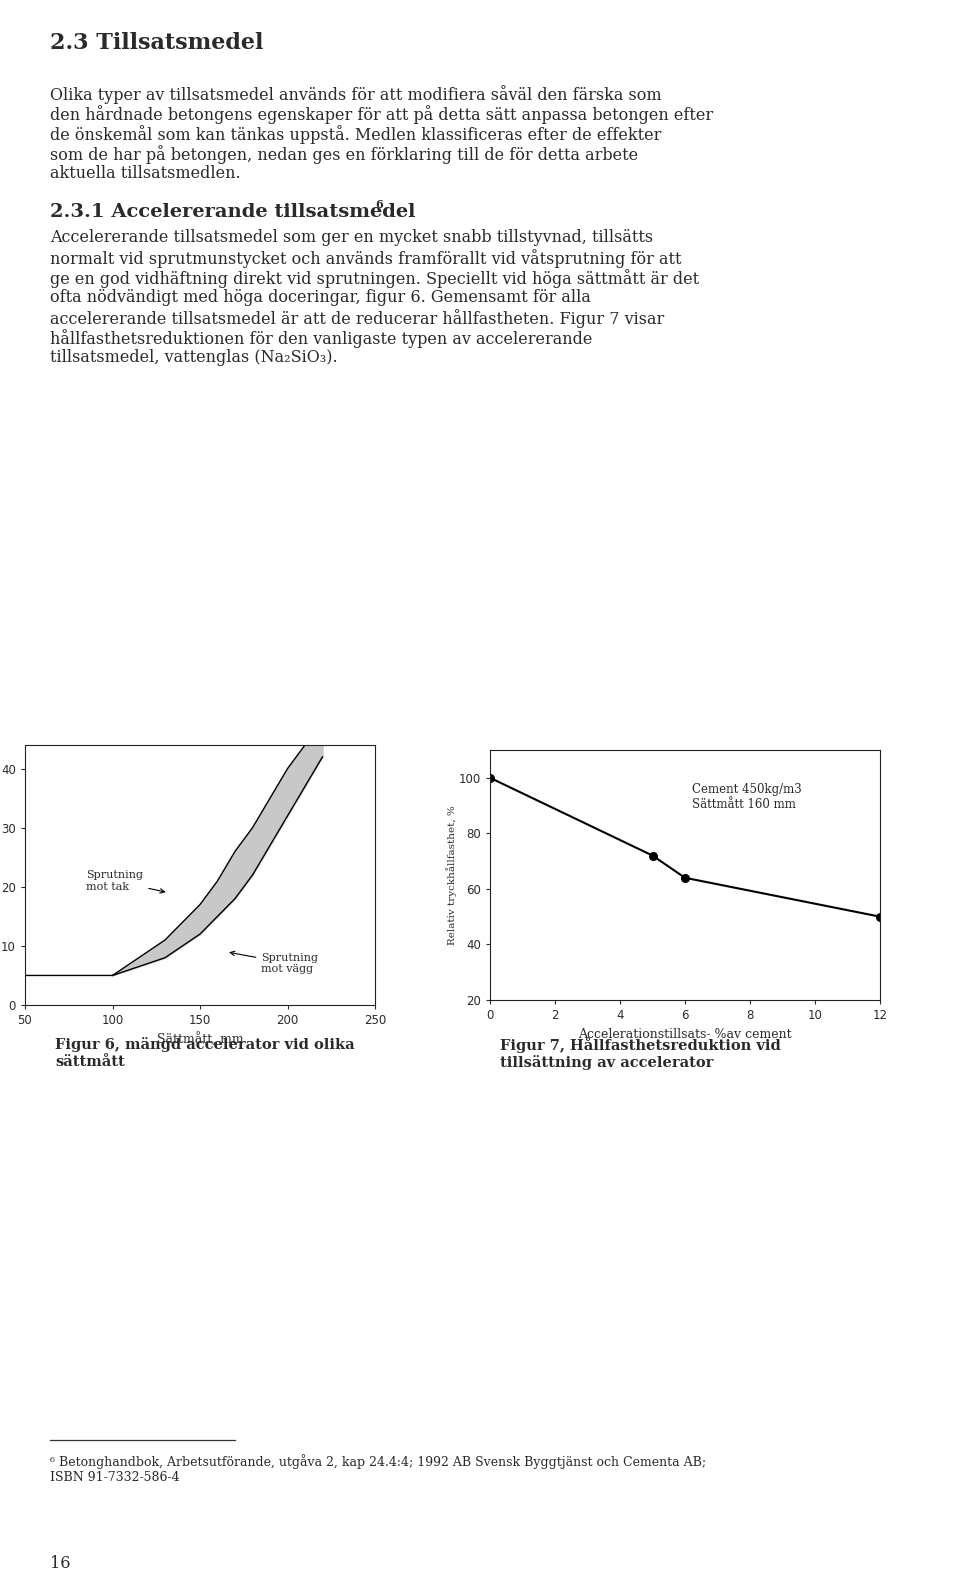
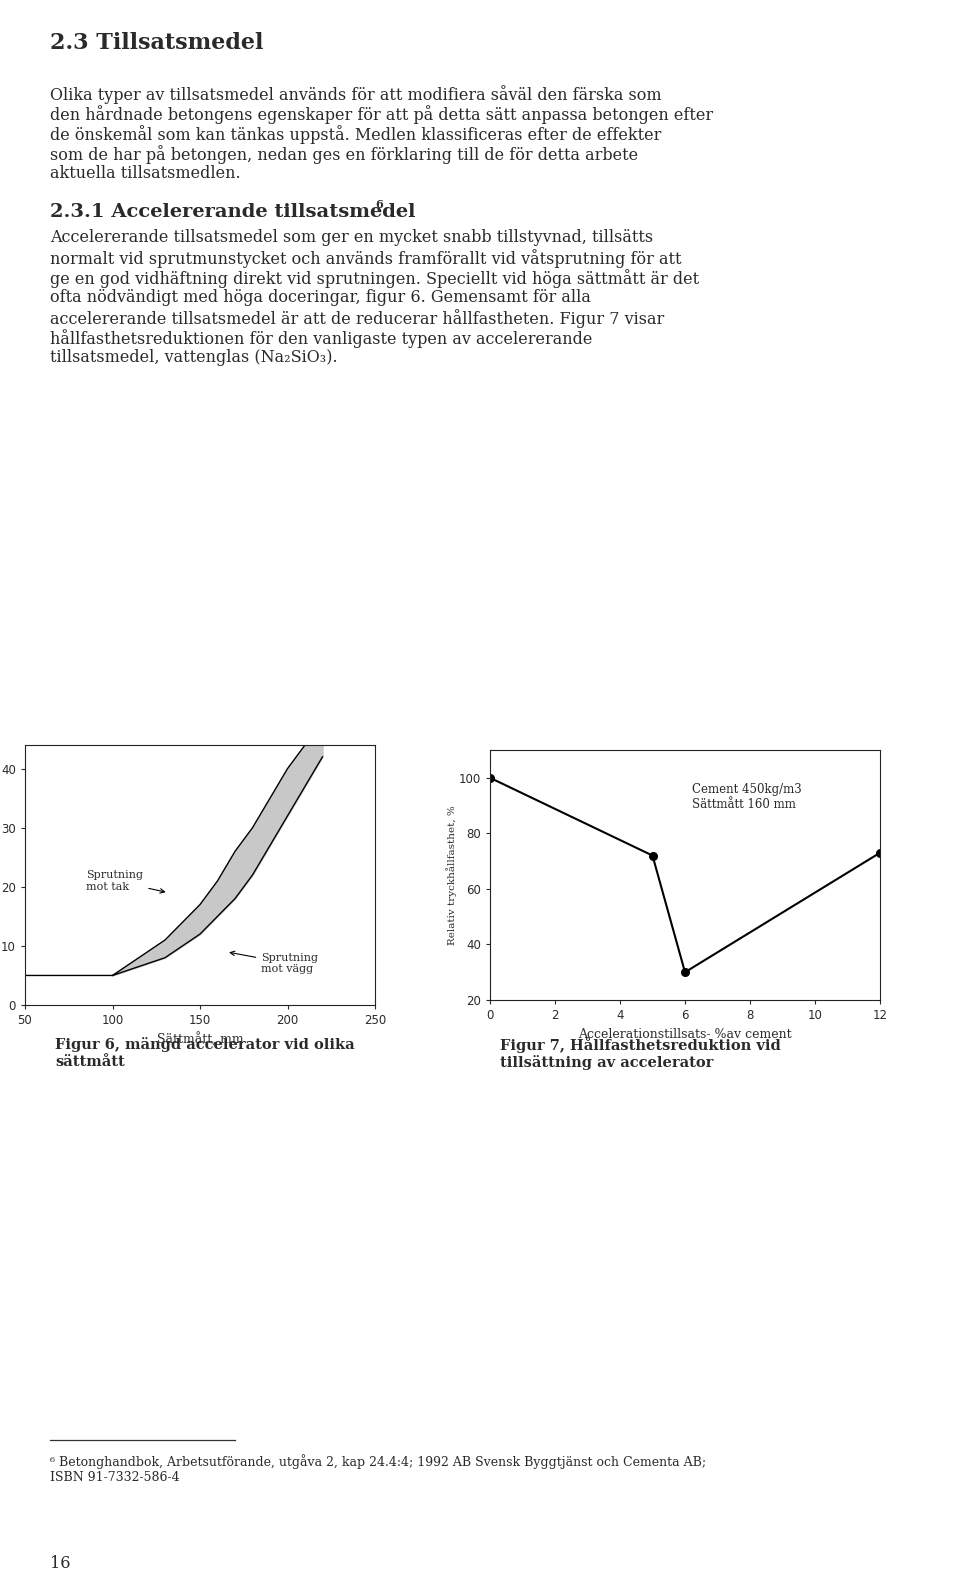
6: 64 -> 30
12: 50 -> 73
